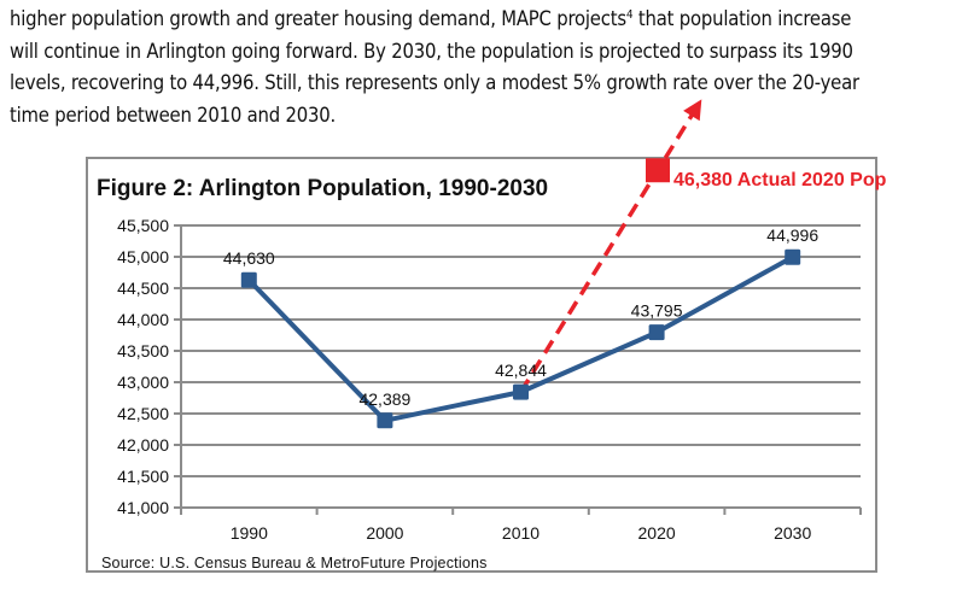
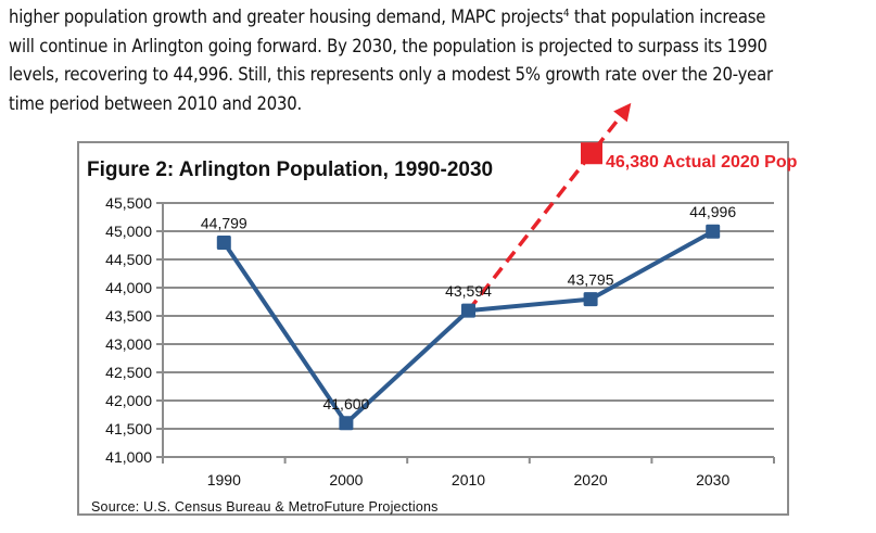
1990: 44,630 -> 44,799
2000: 42,389 -> 41,600
2010: 42,844 -> 43,594
